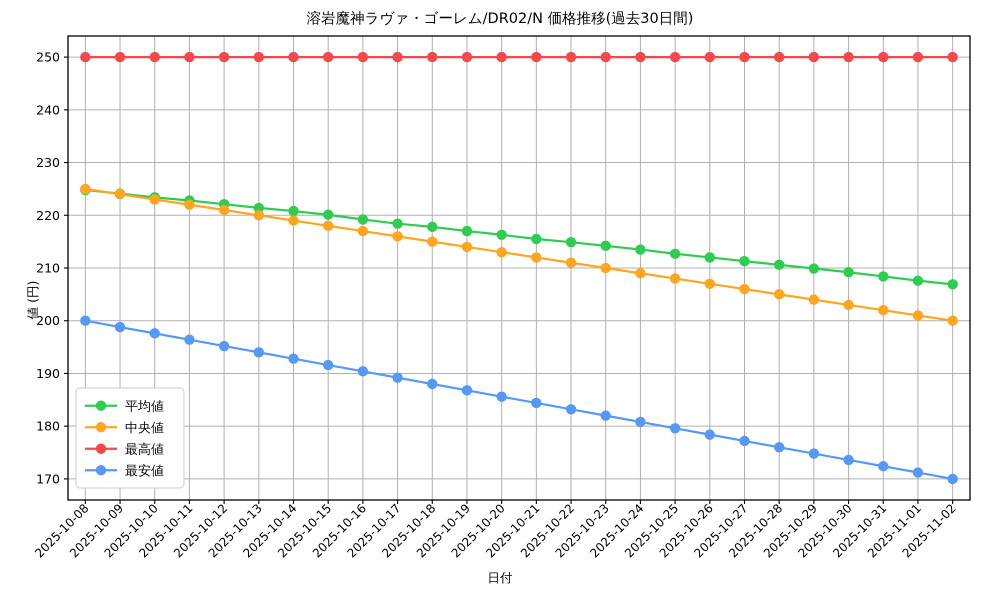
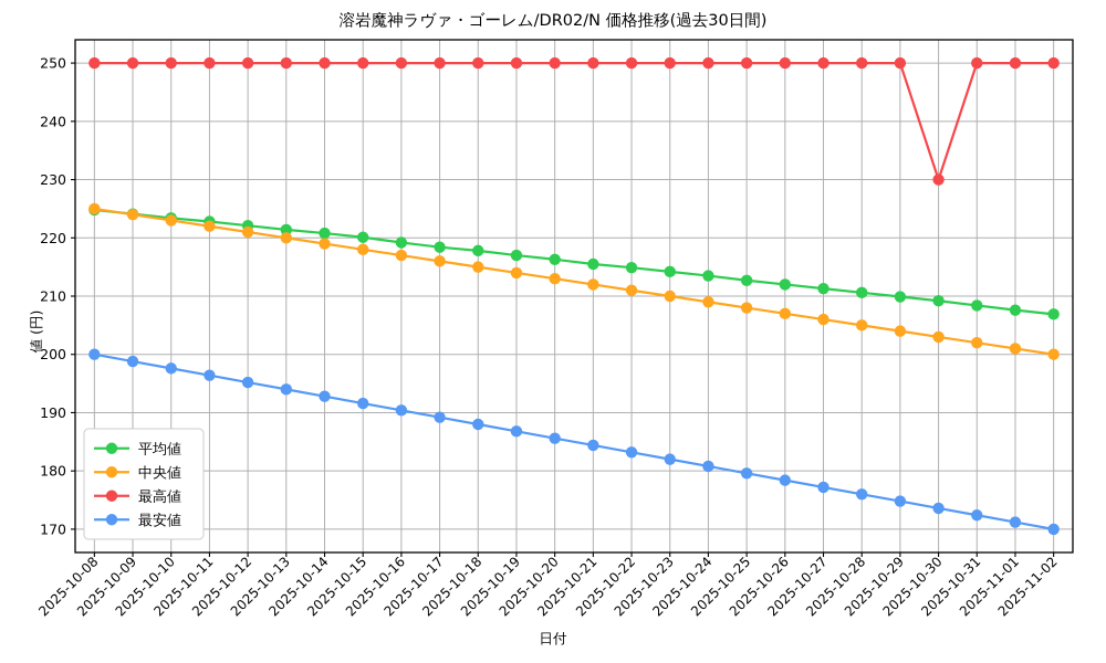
最高値/2025-10-30: 250 -> 230
